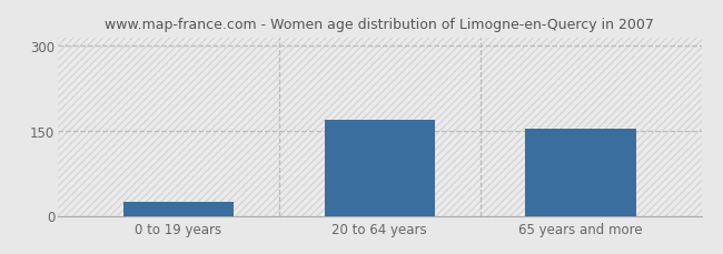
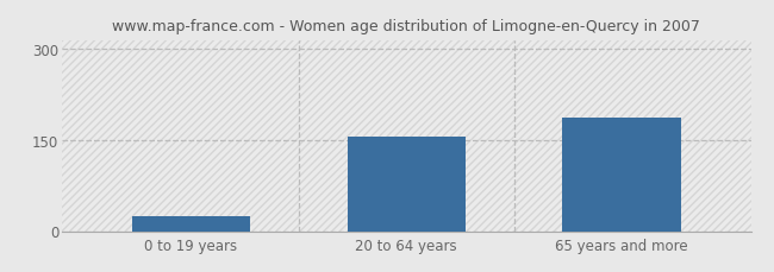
20 to 64 years: 170 -> 156
65 years and more: 153 -> 186
